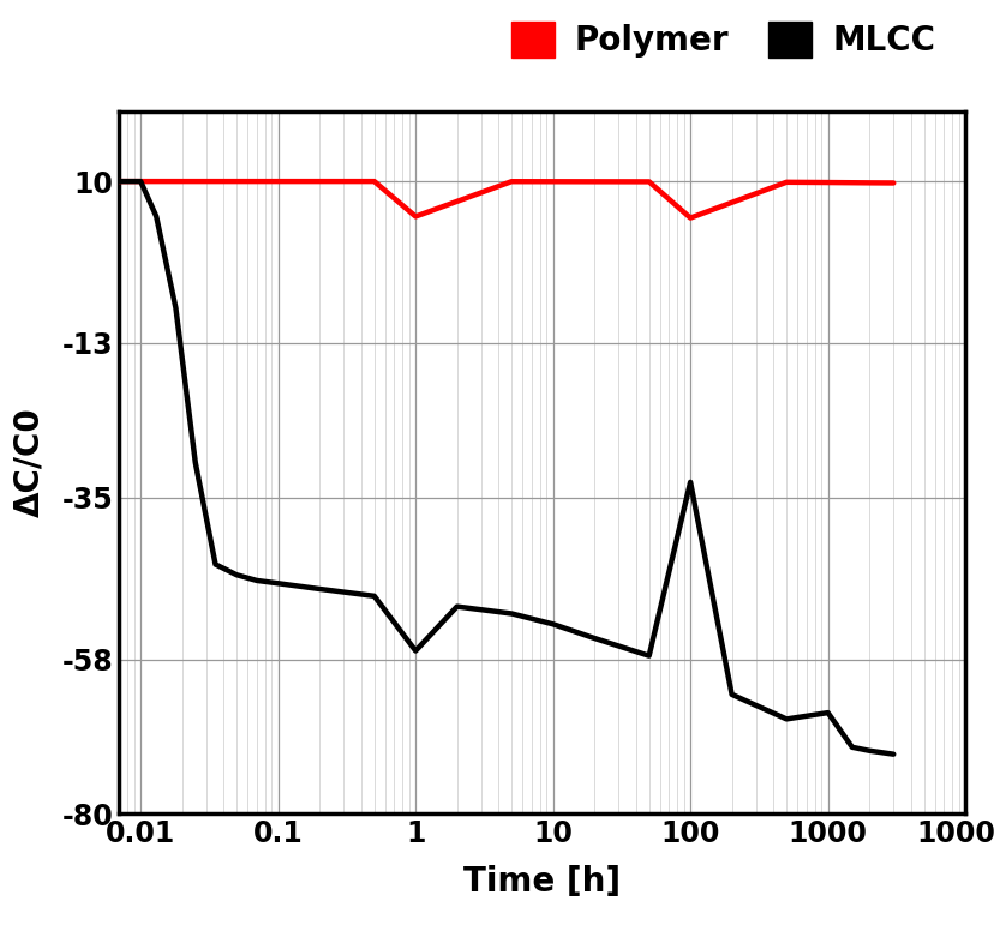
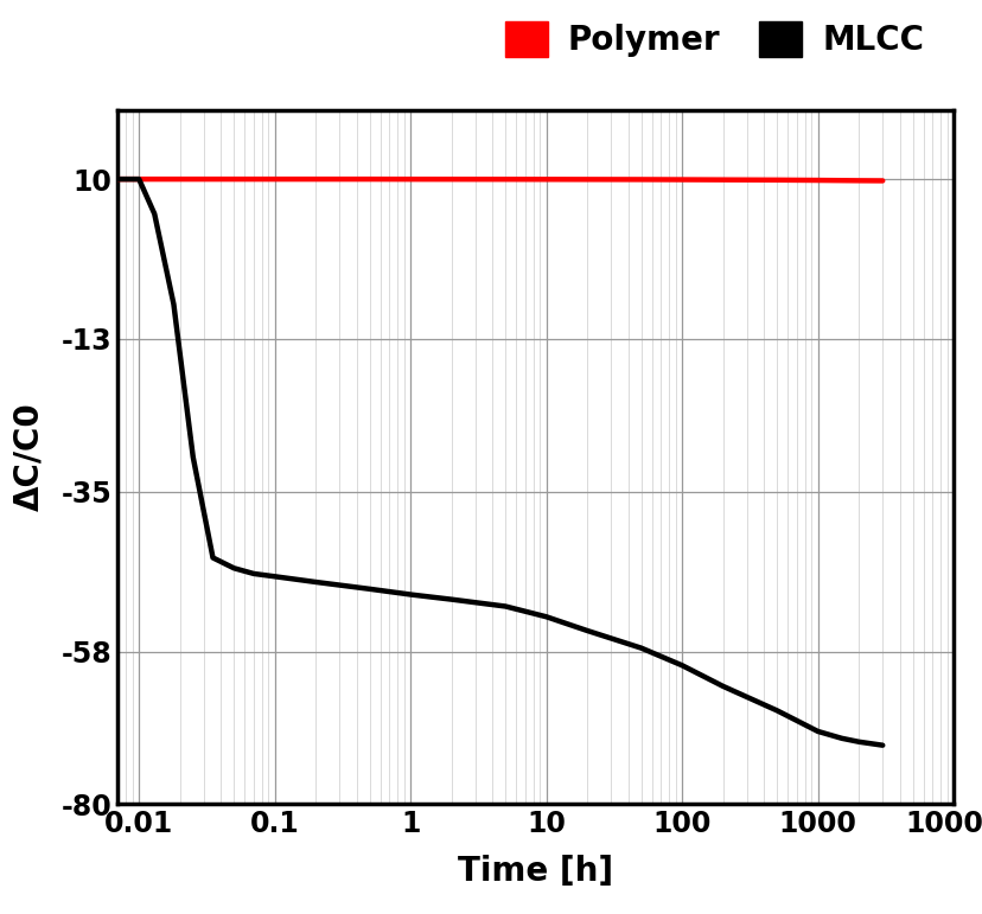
Polymer/1: 5.0 -> 10.0
MLCC/1: -56.8 -> -49.8
Polymer/100: 4.8 -> 9.9
MLCC/100: -32.8 -> -60.0
MLCC/1000: -65.6 -> -69.5
